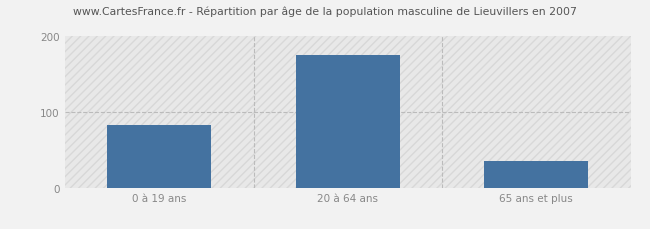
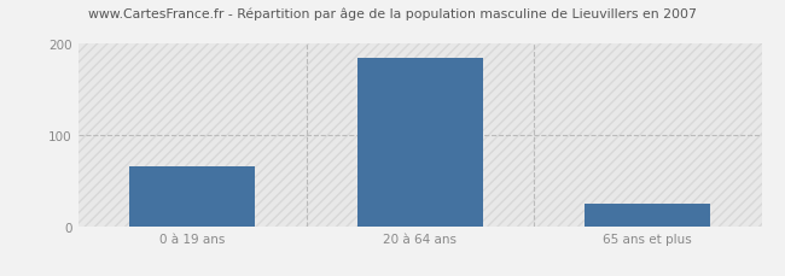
0 à 19 ans: 82 -> 66
20 à 64 ans: 175 -> 184
65 ans et plus: 35 -> 24
